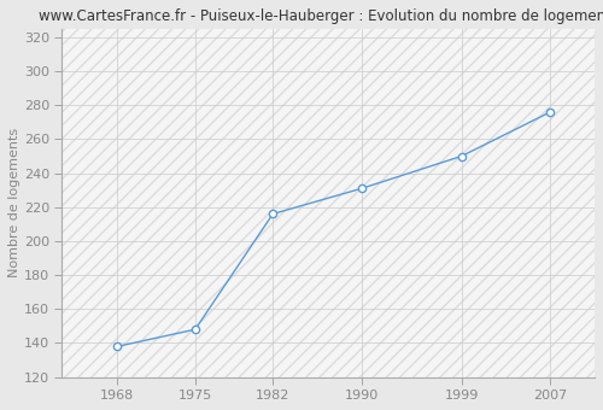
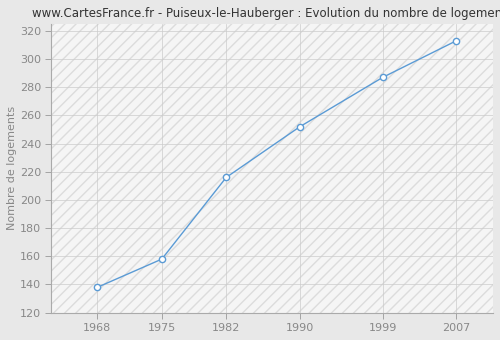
1975: 148 -> 158
1990: 231 -> 252
1999: 250 -> 287
2007: 276 -> 313
